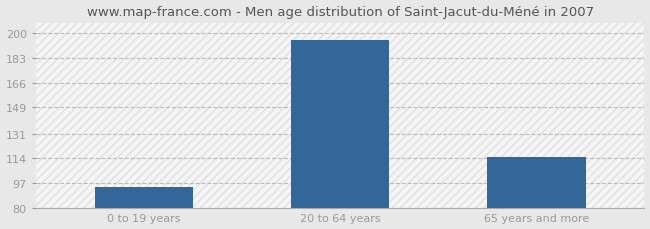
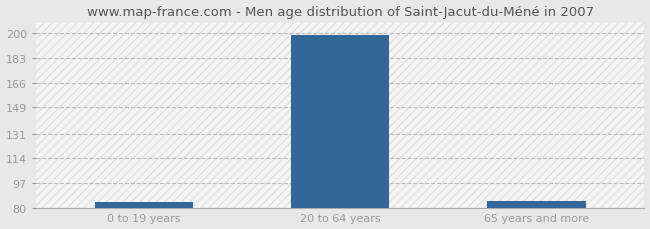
0 to 19 years: 94 -> 84
20 to 64 years: 195 -> 199
65 years and more: 115 -> 85
